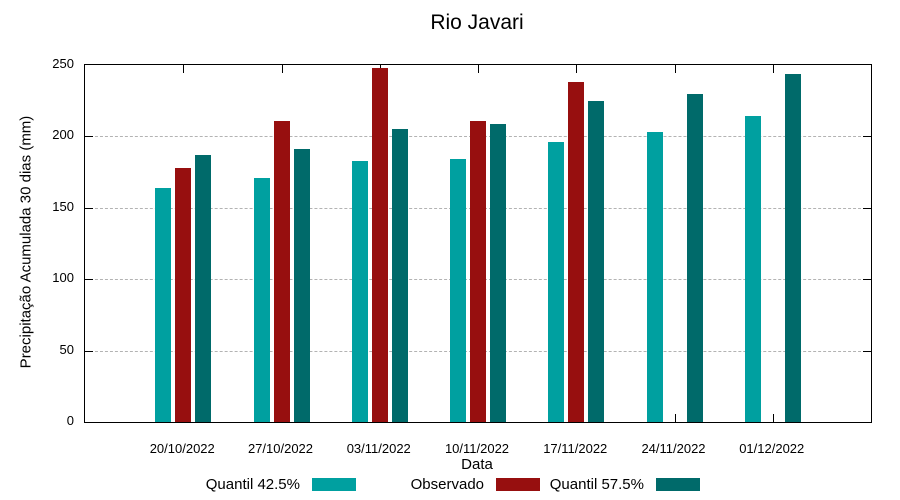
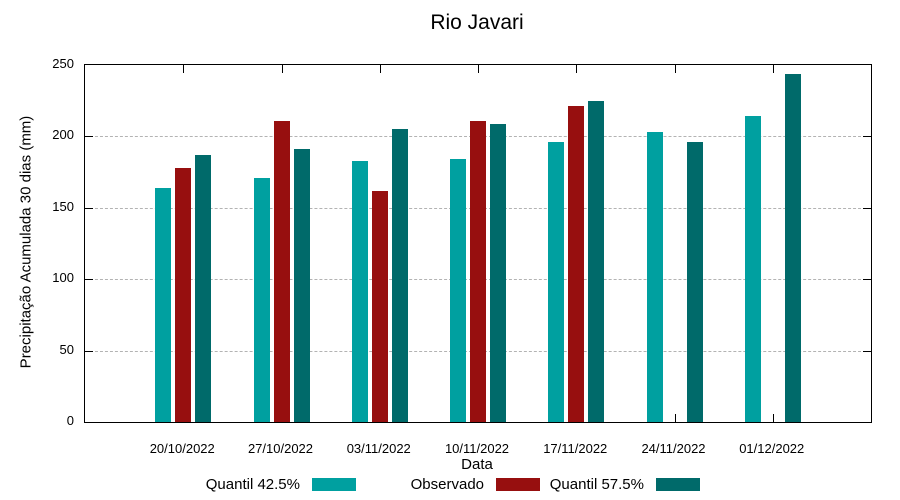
Observado/03/11/2022: 248 -> 162
Observado/17/11/2022: 238 -> 221
Quantil 57.5%/24/11/2022: 230 -> 196
